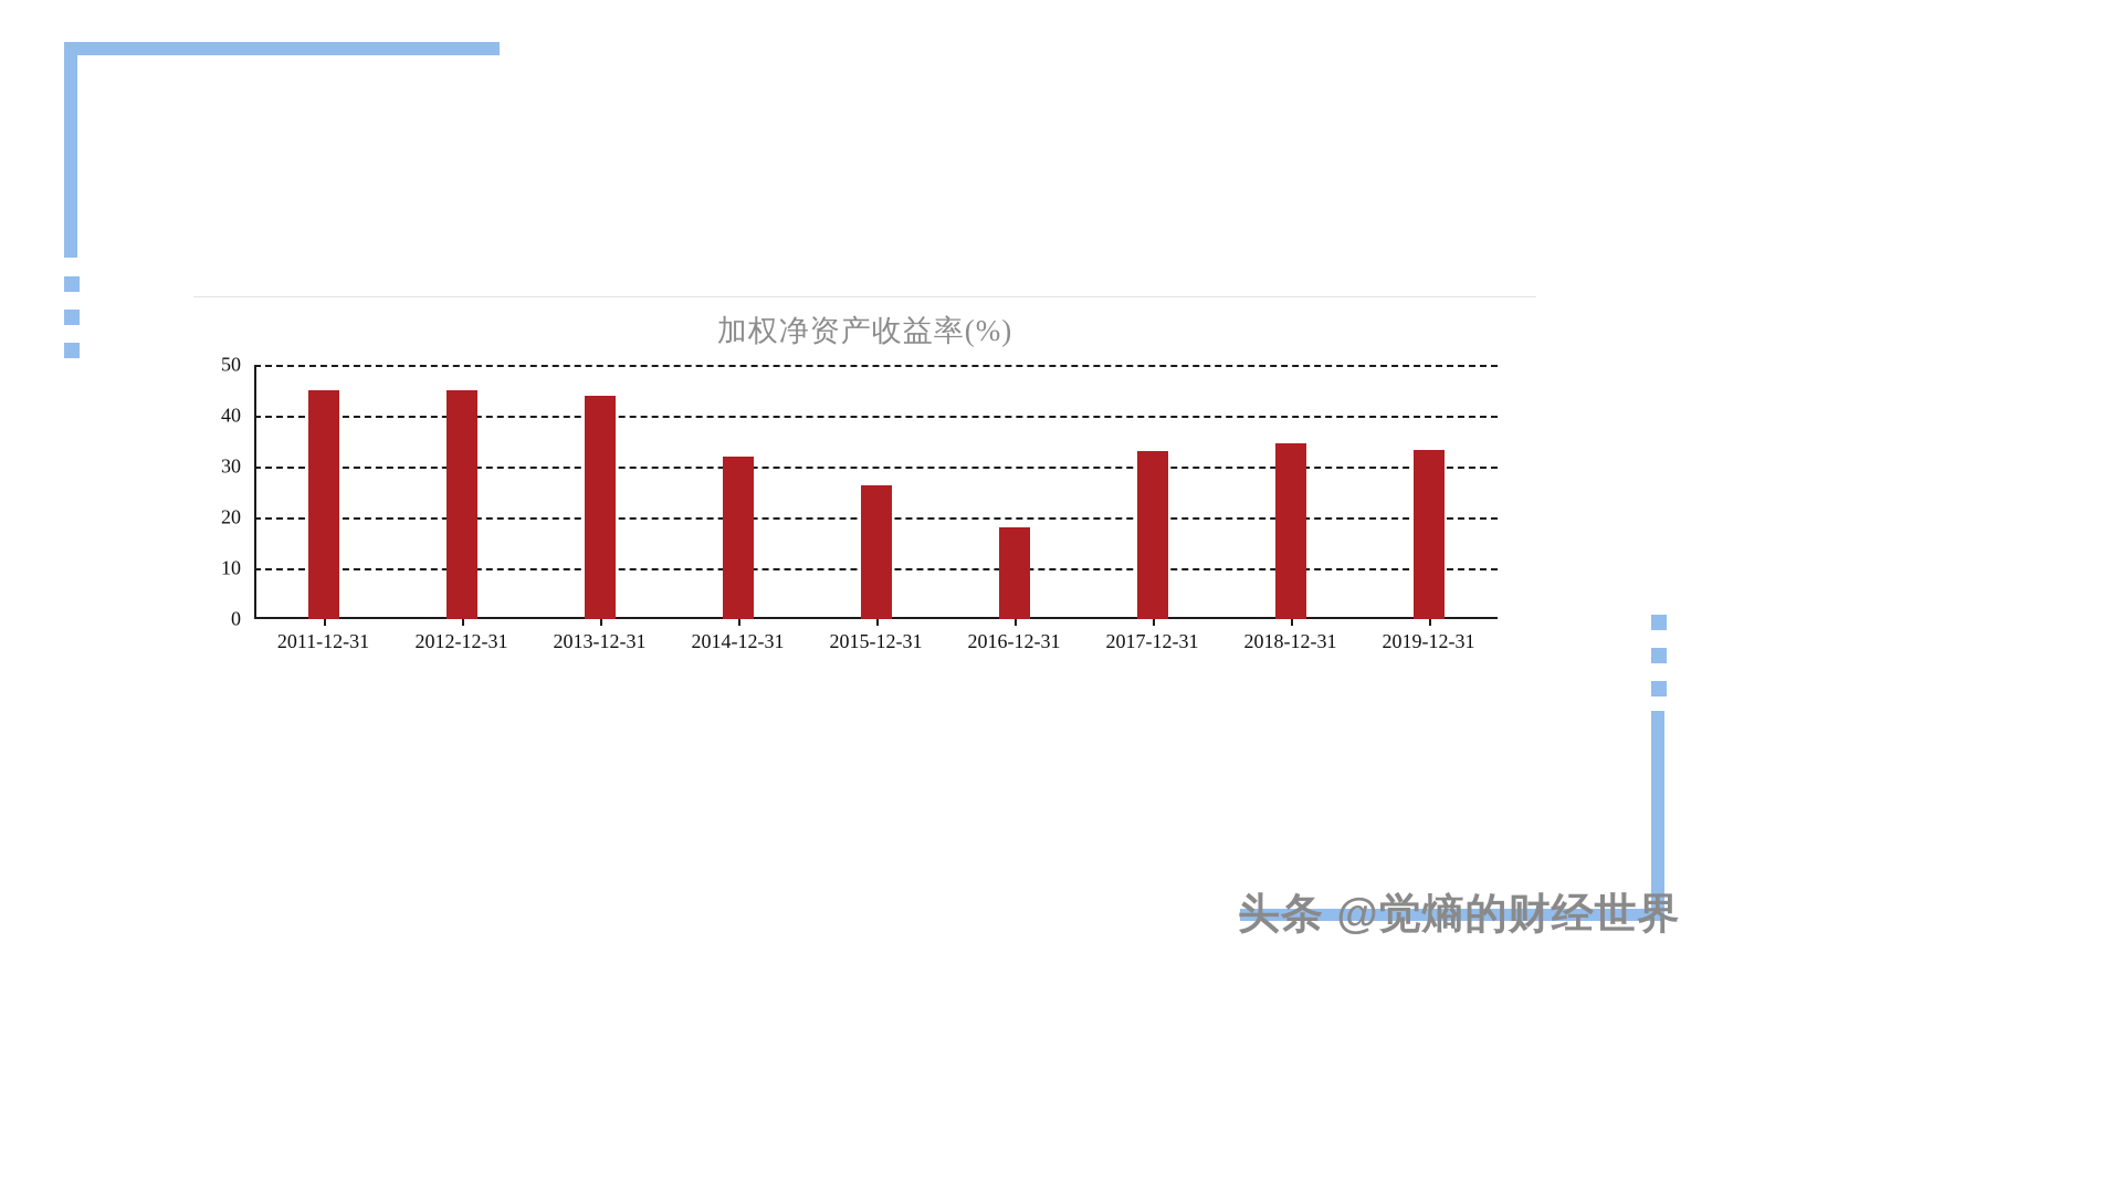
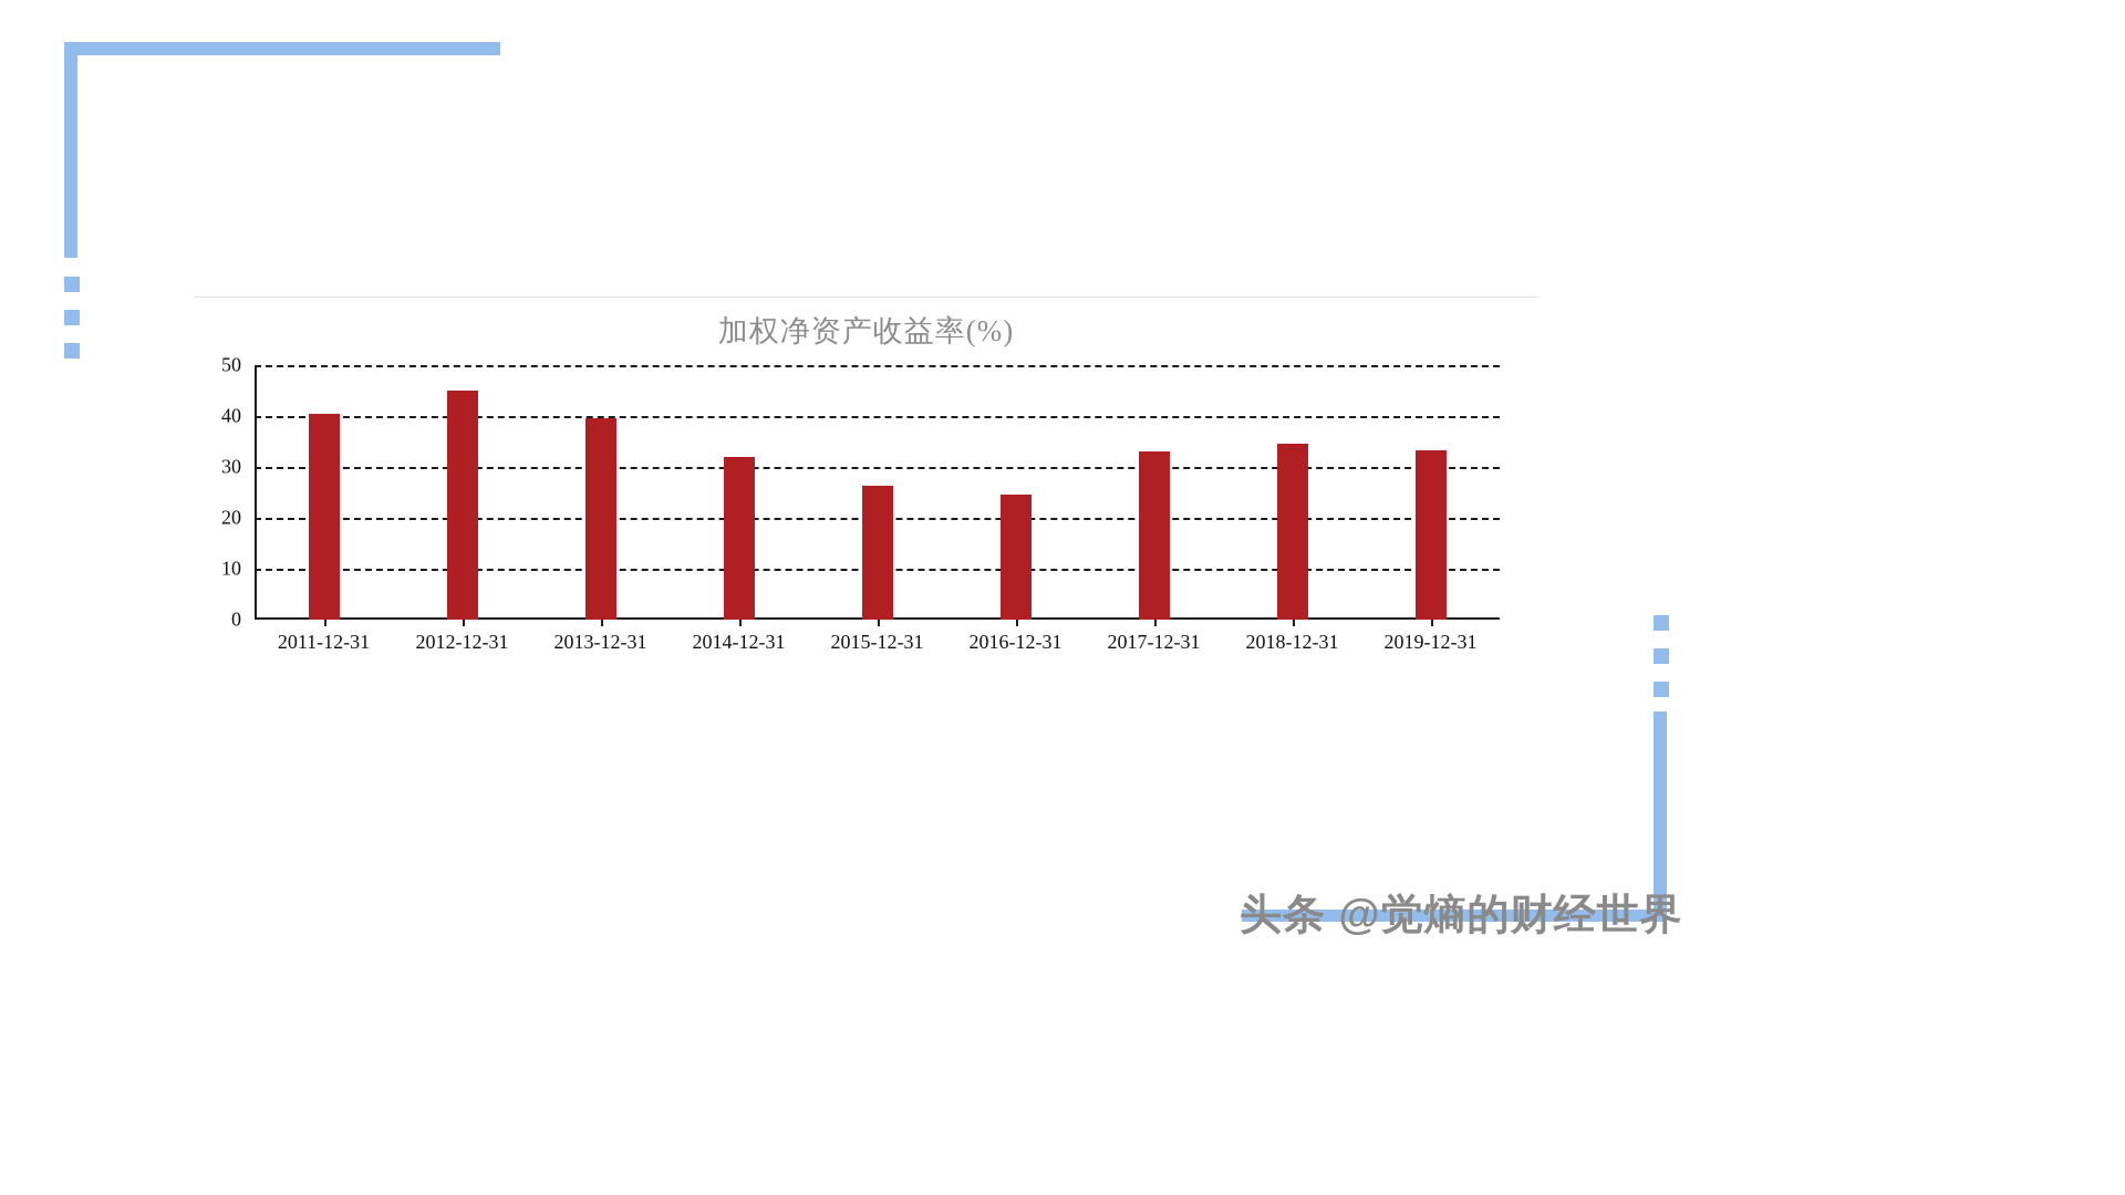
2011-12-31: 45 -> 40
2013-12-31: 44 -> 40
2016-12-31: 18 -> 24
